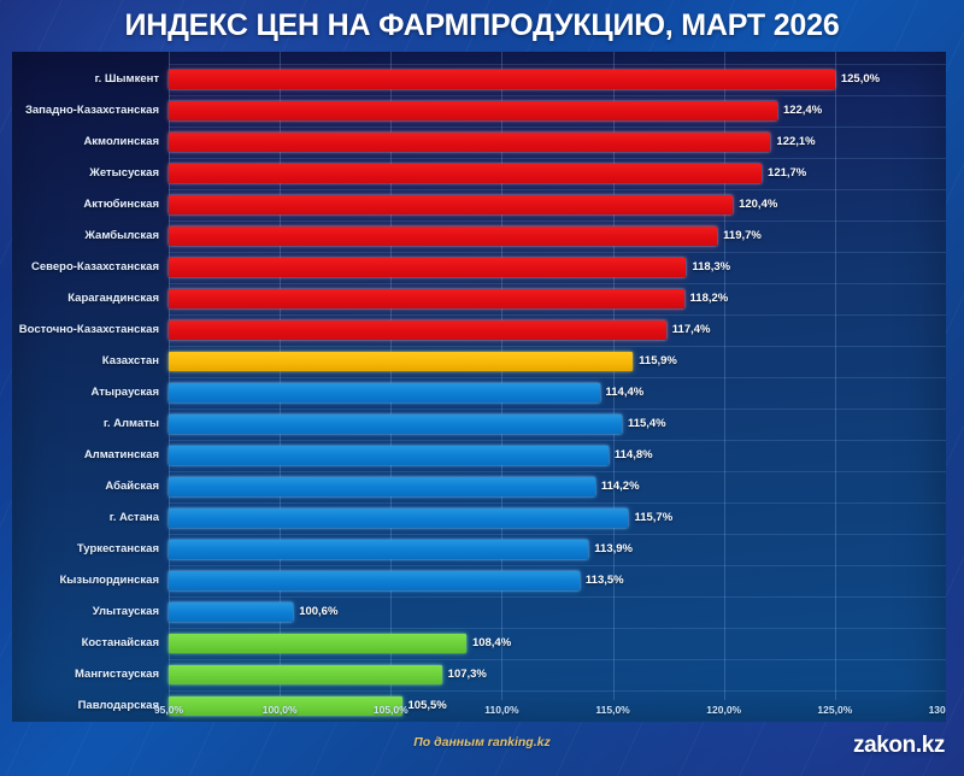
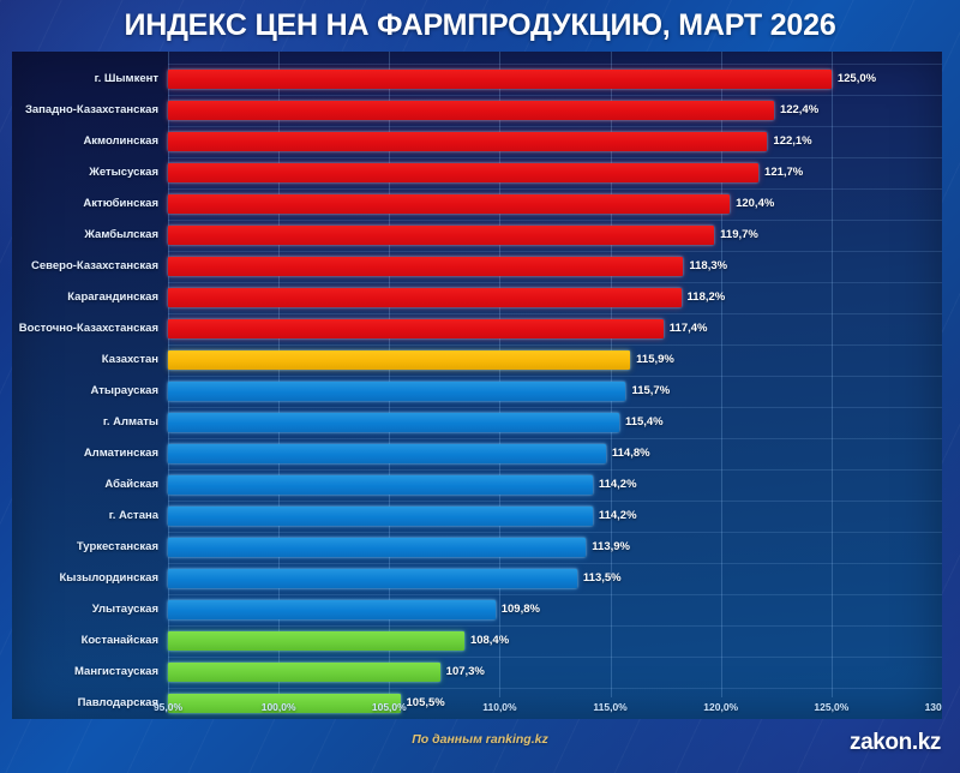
Атырауская: 114,4% -> 115,7%
г. Астана: 115,7% -> 114,2%
Улытауская: 100,6% -> 109,8%
